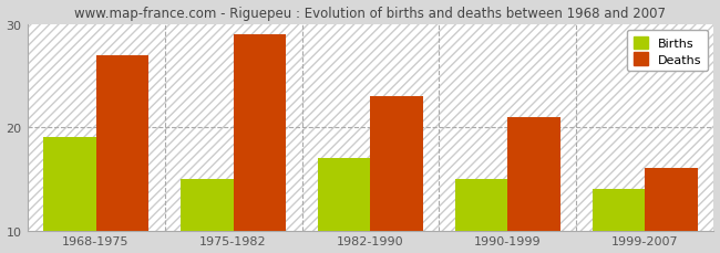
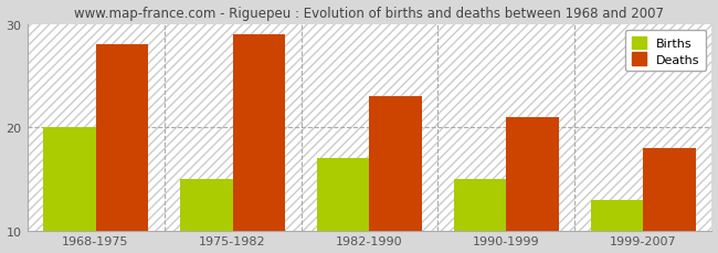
Births/1968-1975: 19 -> 20
Deaths/1968-1975: 27 -> 28
Births/1999-2007: 14 -> 13
Deaths/1999-2007: 16 -> 18
